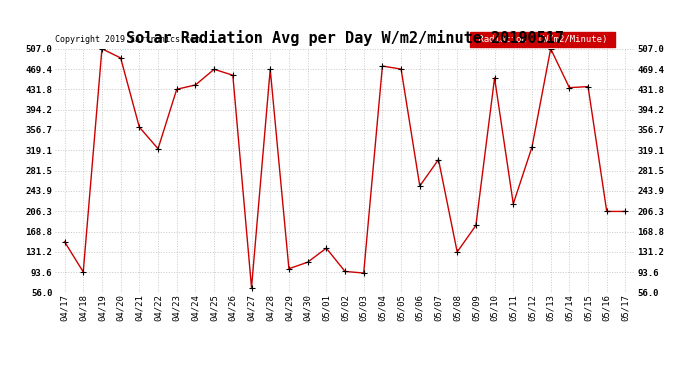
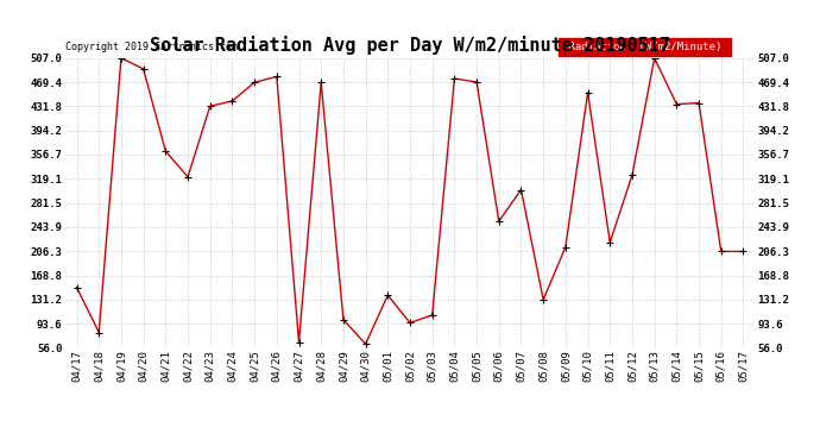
04/18: 94 -> 80
04/26: 458 -> 478
04/30: 112 -> 62
05/03: 92 -> 107
05/09: 180 -> 213
